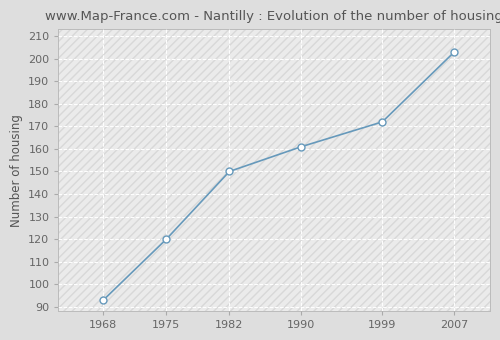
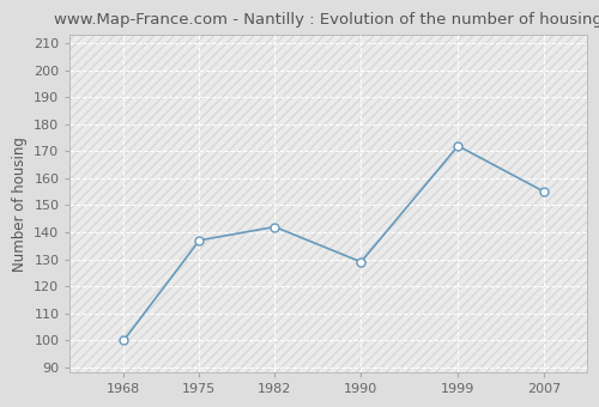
1968: 93 -> 100
1975: 120 -> 137
1982: 150 -> 142
1990: 161 -> 129
2007: 203 -> 155
